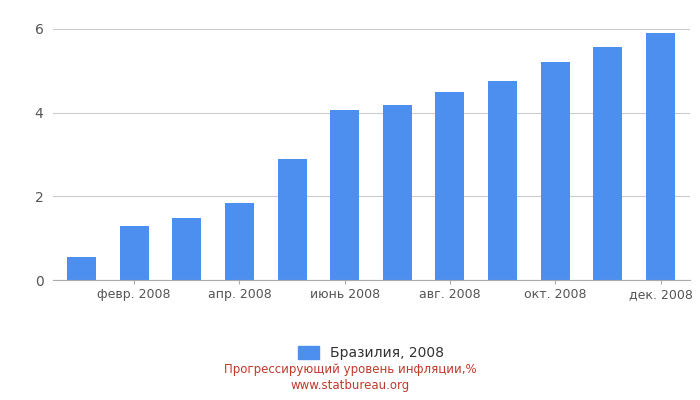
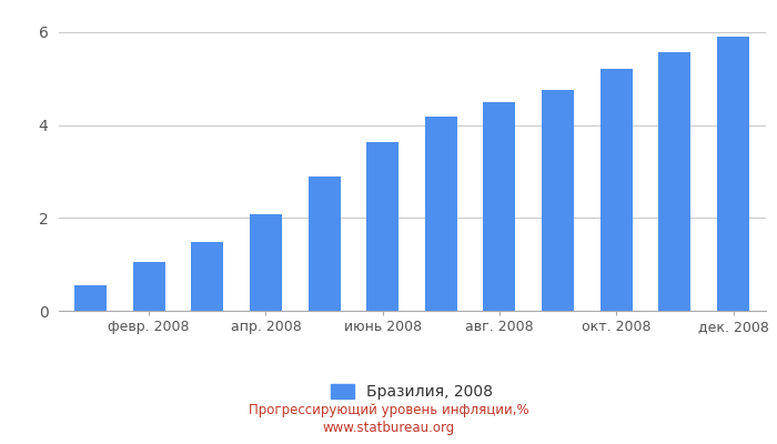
февр. 2008: 1.30 -> 1.06
апр. 2008: 1.85 -> 2.08
июнь 2008: 4.05 -> 3.64
